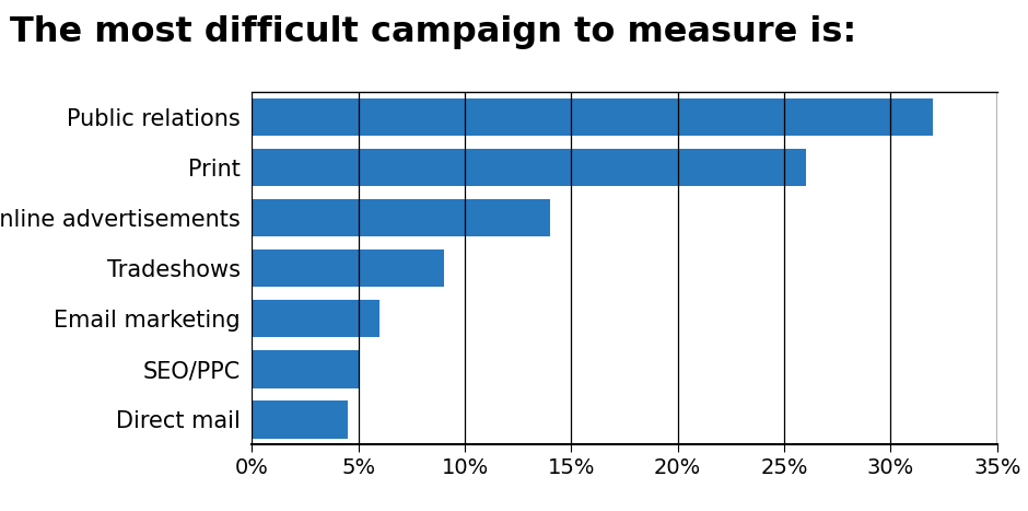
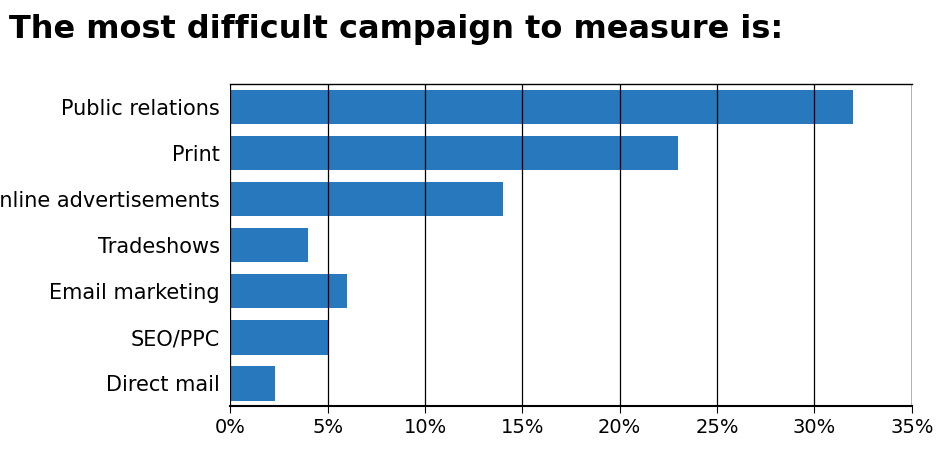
Print: 26.0% -> 23.0%
Tradeshows: 9.0% -> 4.0%
Direct mail: 4.5% -> 2.3%
